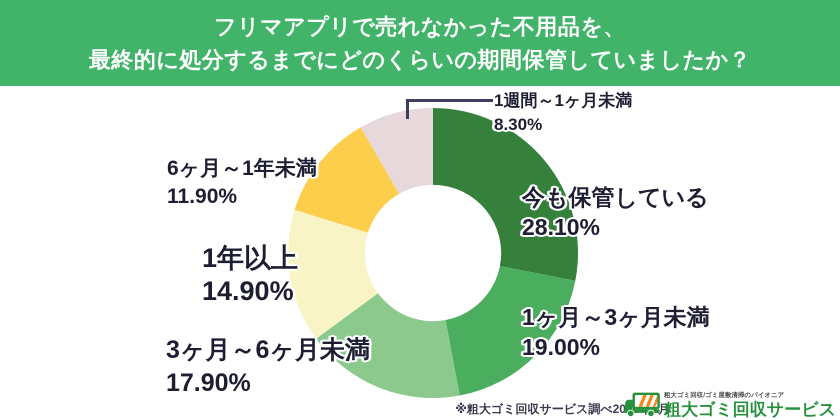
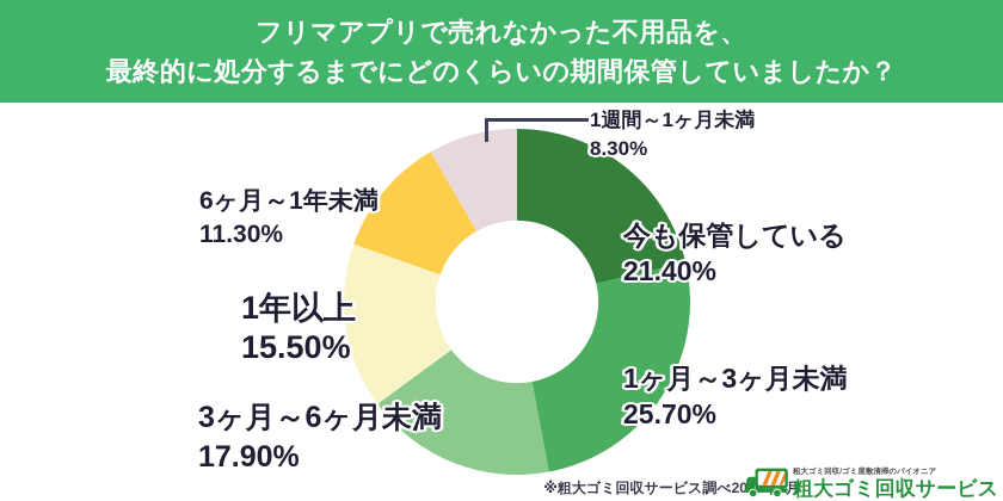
今も保管している: 28.10% -> 21.40%
1ヶ月～3ヶ月未満: 19.00% -> 25.70%
1年以上: 14.90% -> 15.50%
6ヶ月～1年未満: 11.90% -> 11.30%
